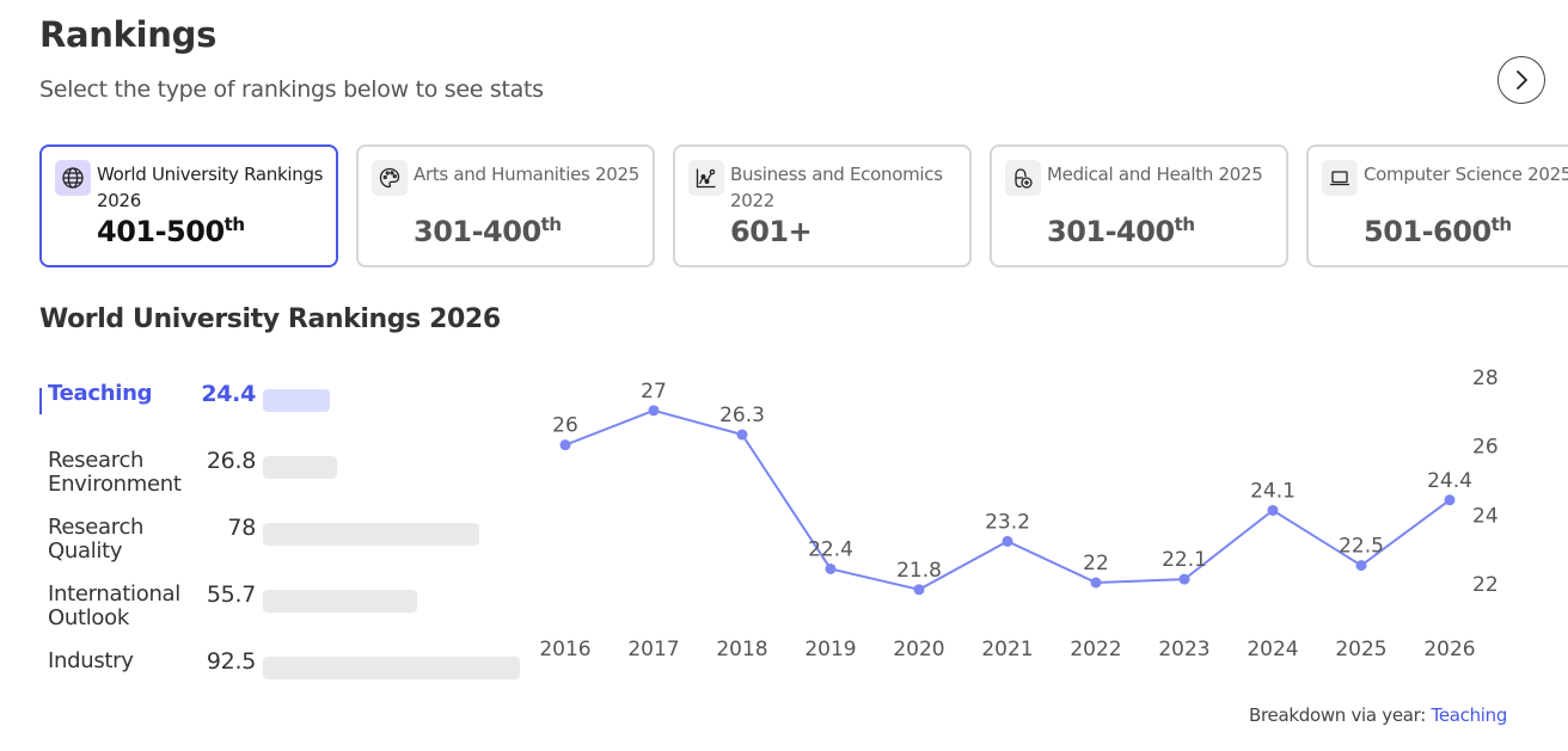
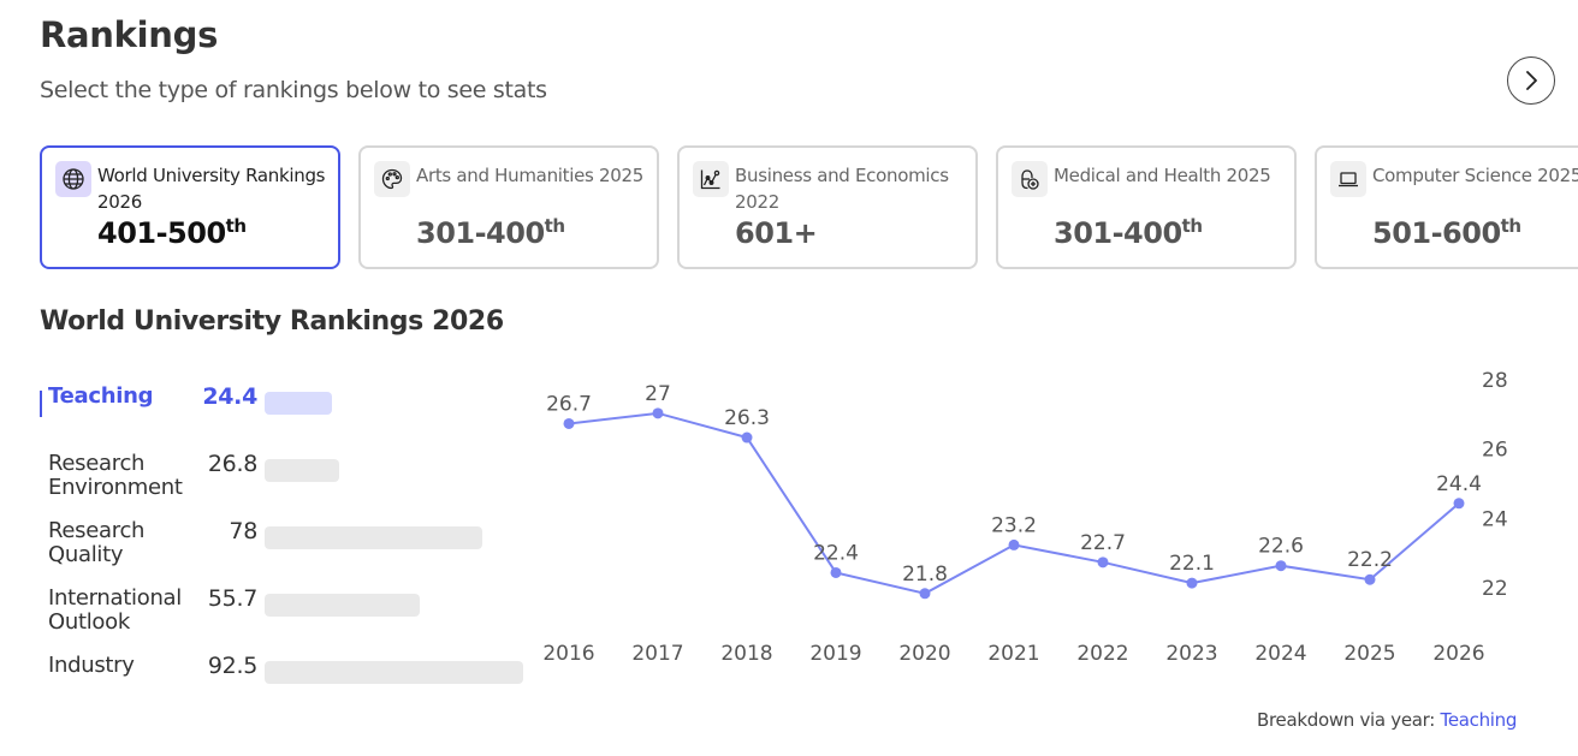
2016: 26 -> 26.7
2022: 22 -> 22.7
2024: 24.1 -> 22.6
2025: 22.5 -> 22.2
